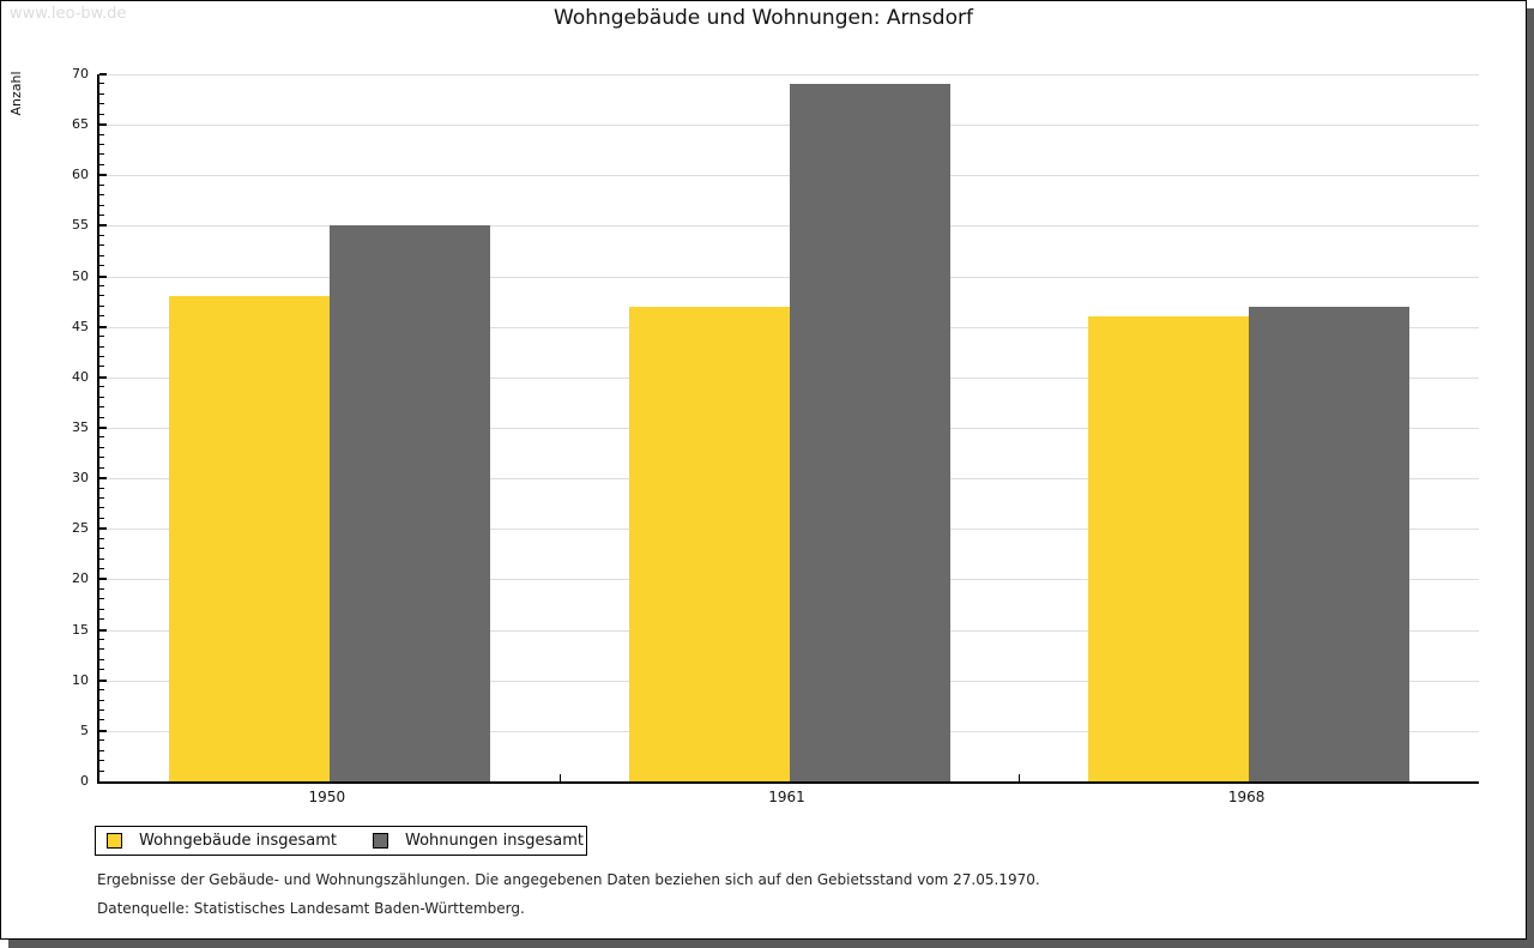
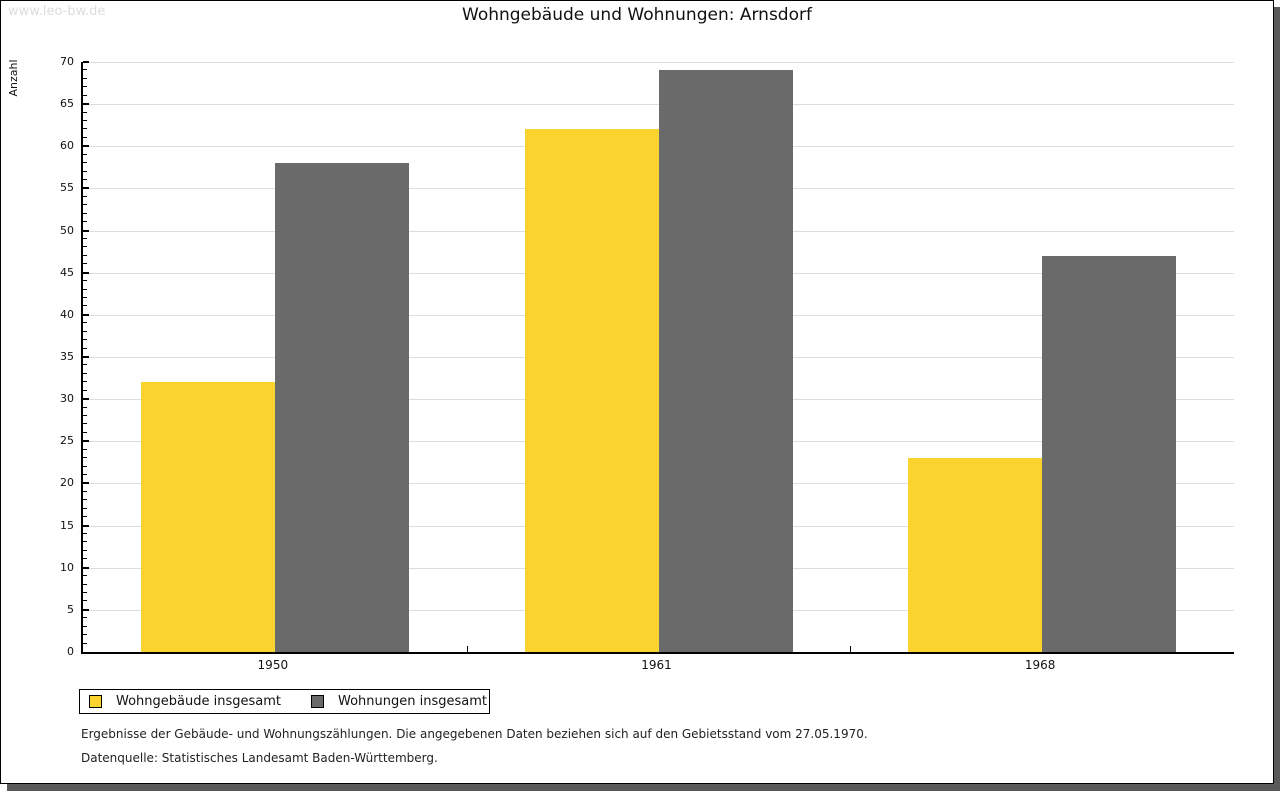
Wohngebäude insgesamt/1950: 48 -> 32
Wohnungen insgesamt/1950: 55 -> 58
Wohngebäude insgesamt/1961: 47 -> 62
Wohngebäude insgesamt/1968: 46 -> 23
